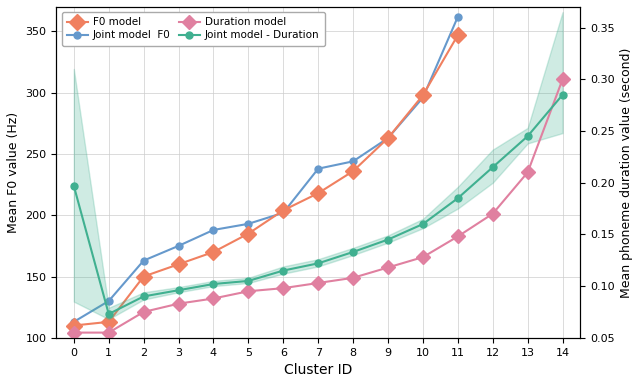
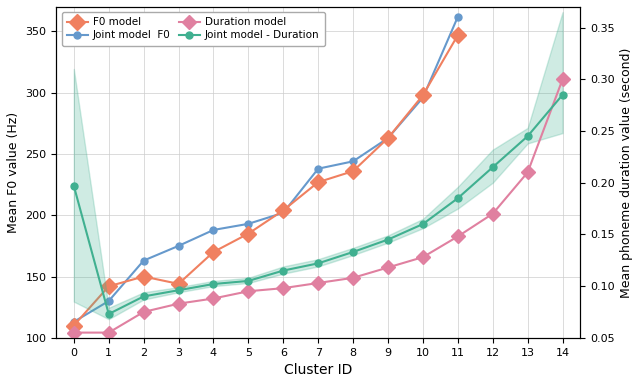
F0 model/1: 113 -> 142
F0 model/3: 160 -> 144
F0 model/7: 218 -> 227
